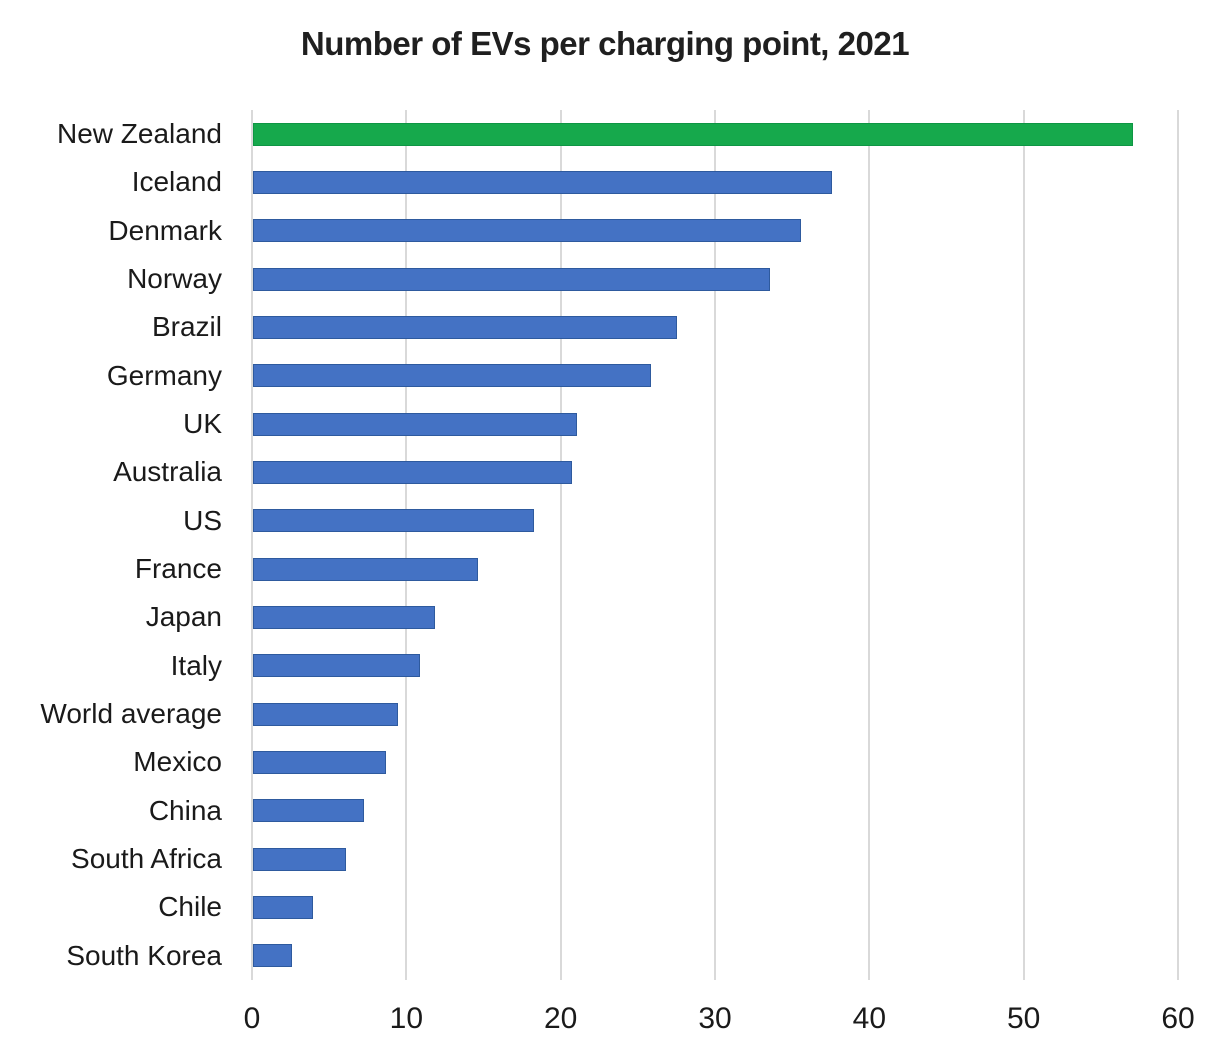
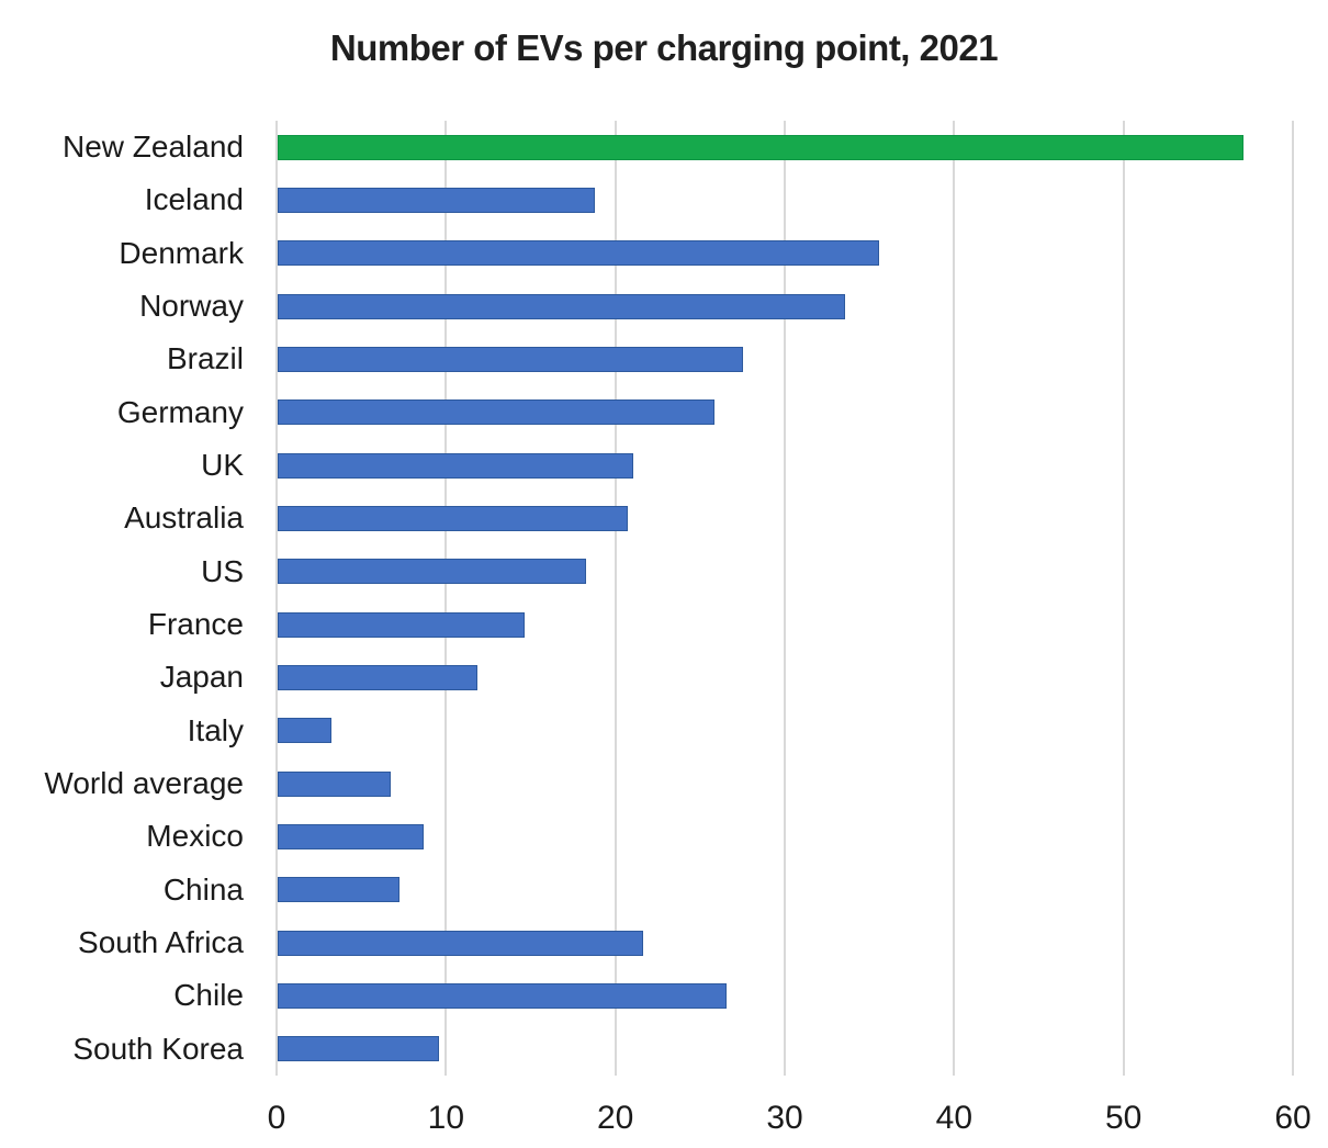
Iceland: 37.5 -> 18.7
Italy: 10.8 -> 3.2
World average: 9.4 -> 6.7
South Africa: 6.0 -> 21.6
Chile: 3.9 -> 26.5
South Korea: 2.5 -> 9.5
